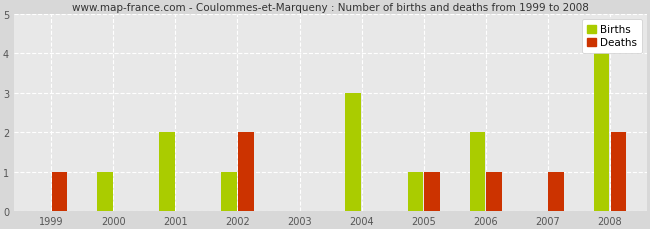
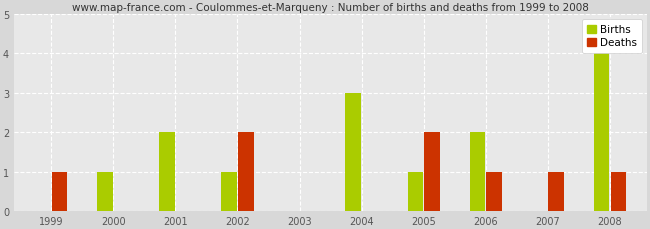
Deaths/2005: 1 -> 2
Deaths/2008: 2 -> 1
